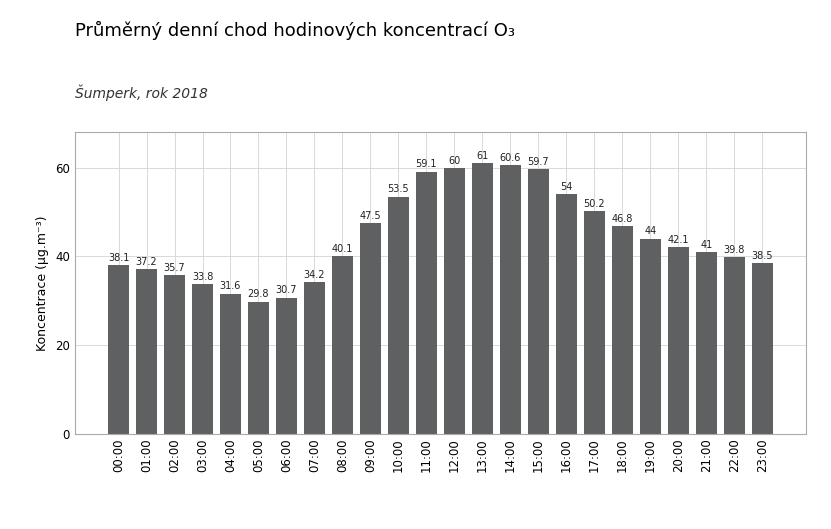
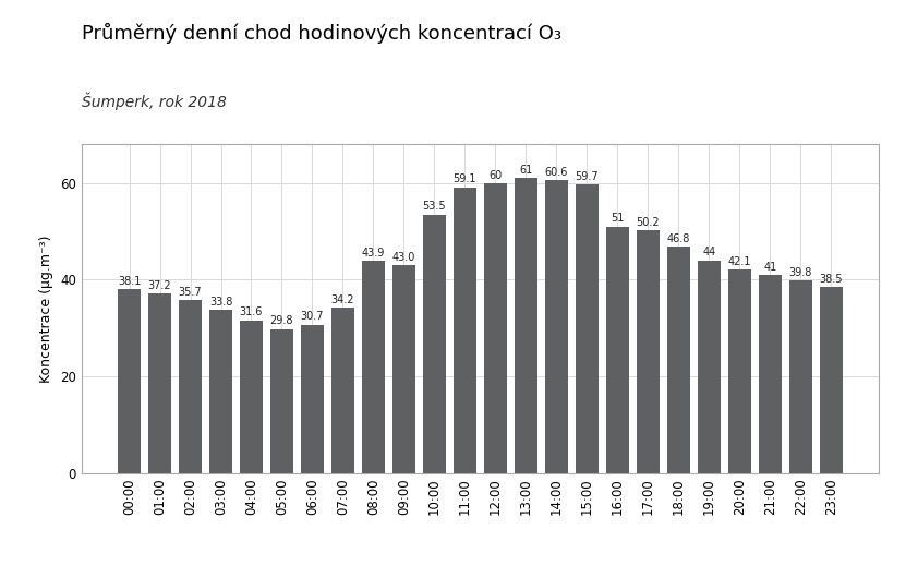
08:00: 40.1 -> 43.9
09:00: 47.5 -> 43.0
16:00: 54 -> 51
